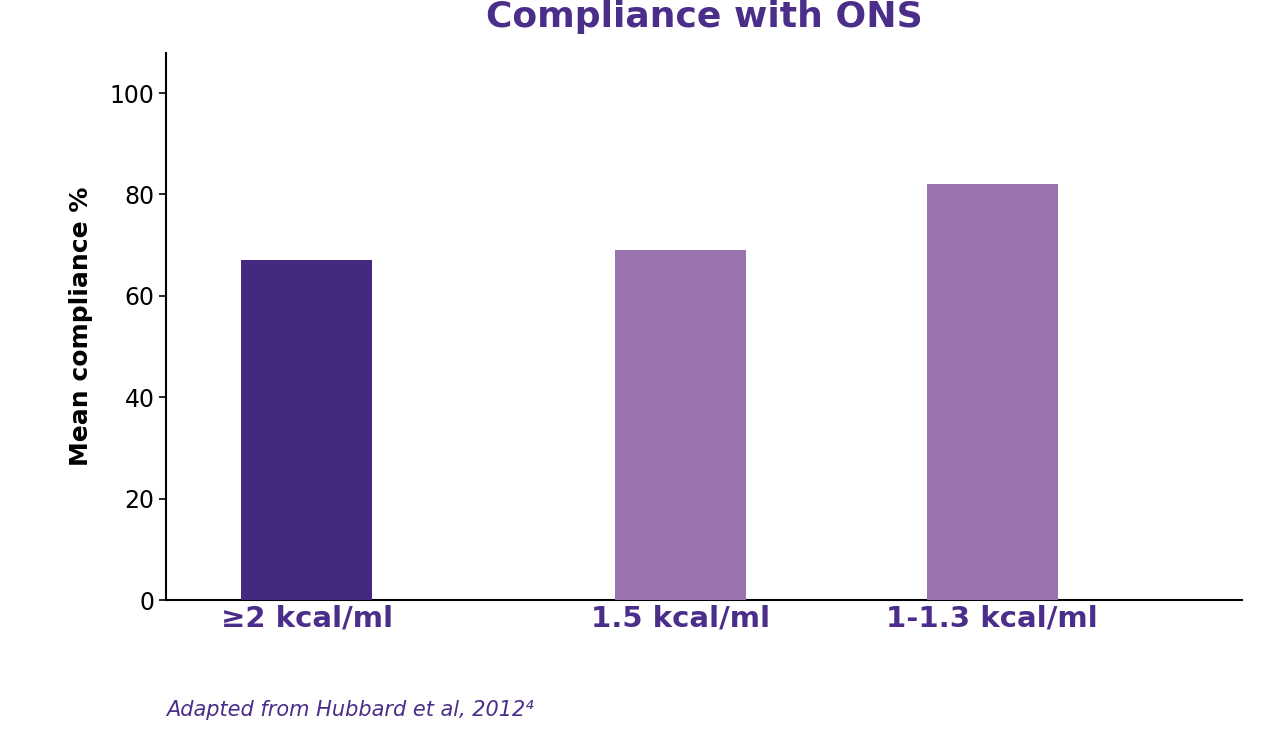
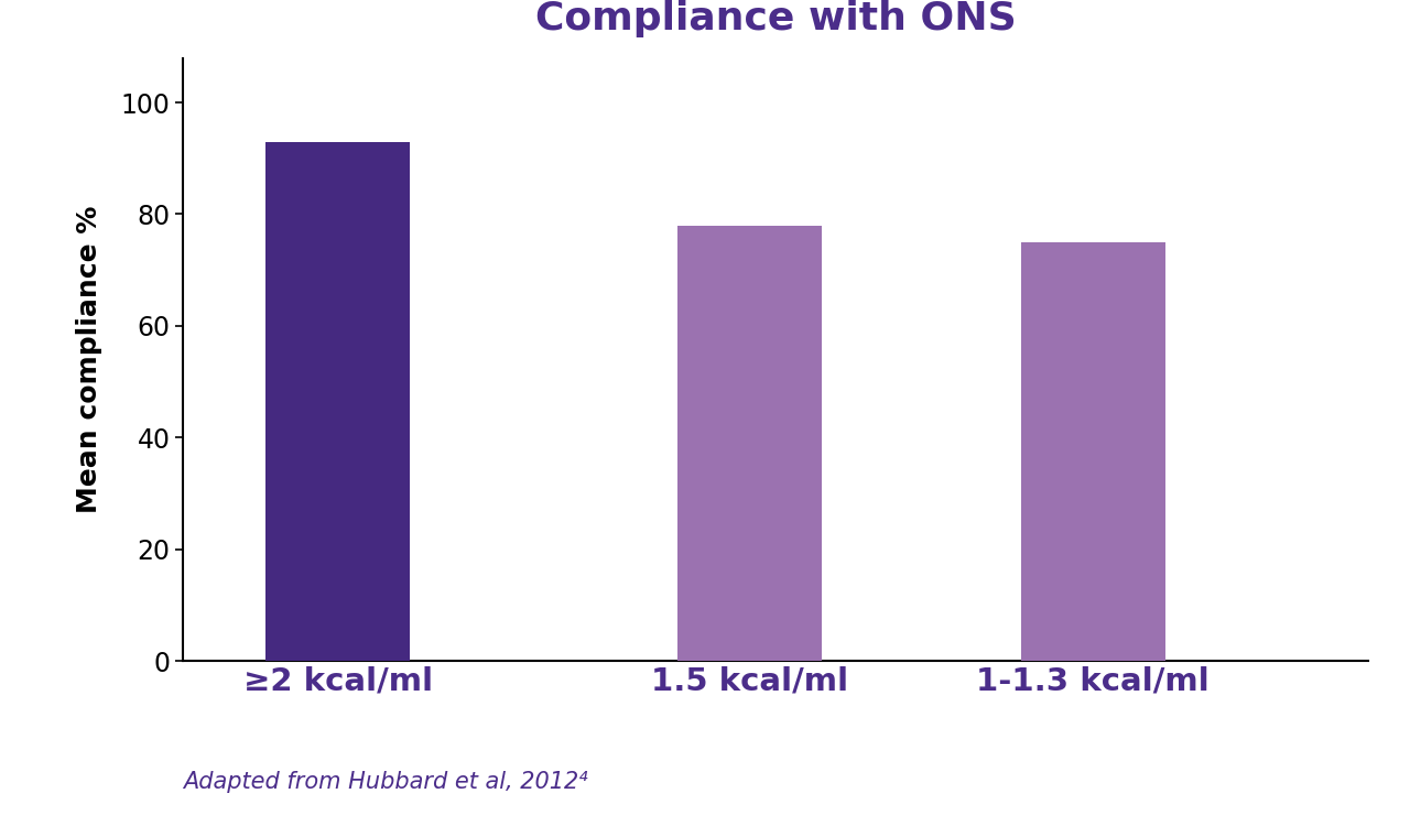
≥2 kcal/ml: 67 -> 93
1.5 kcal/ml: 69 -> 78
1-1.3 kcal/ml: 82 -> 75
